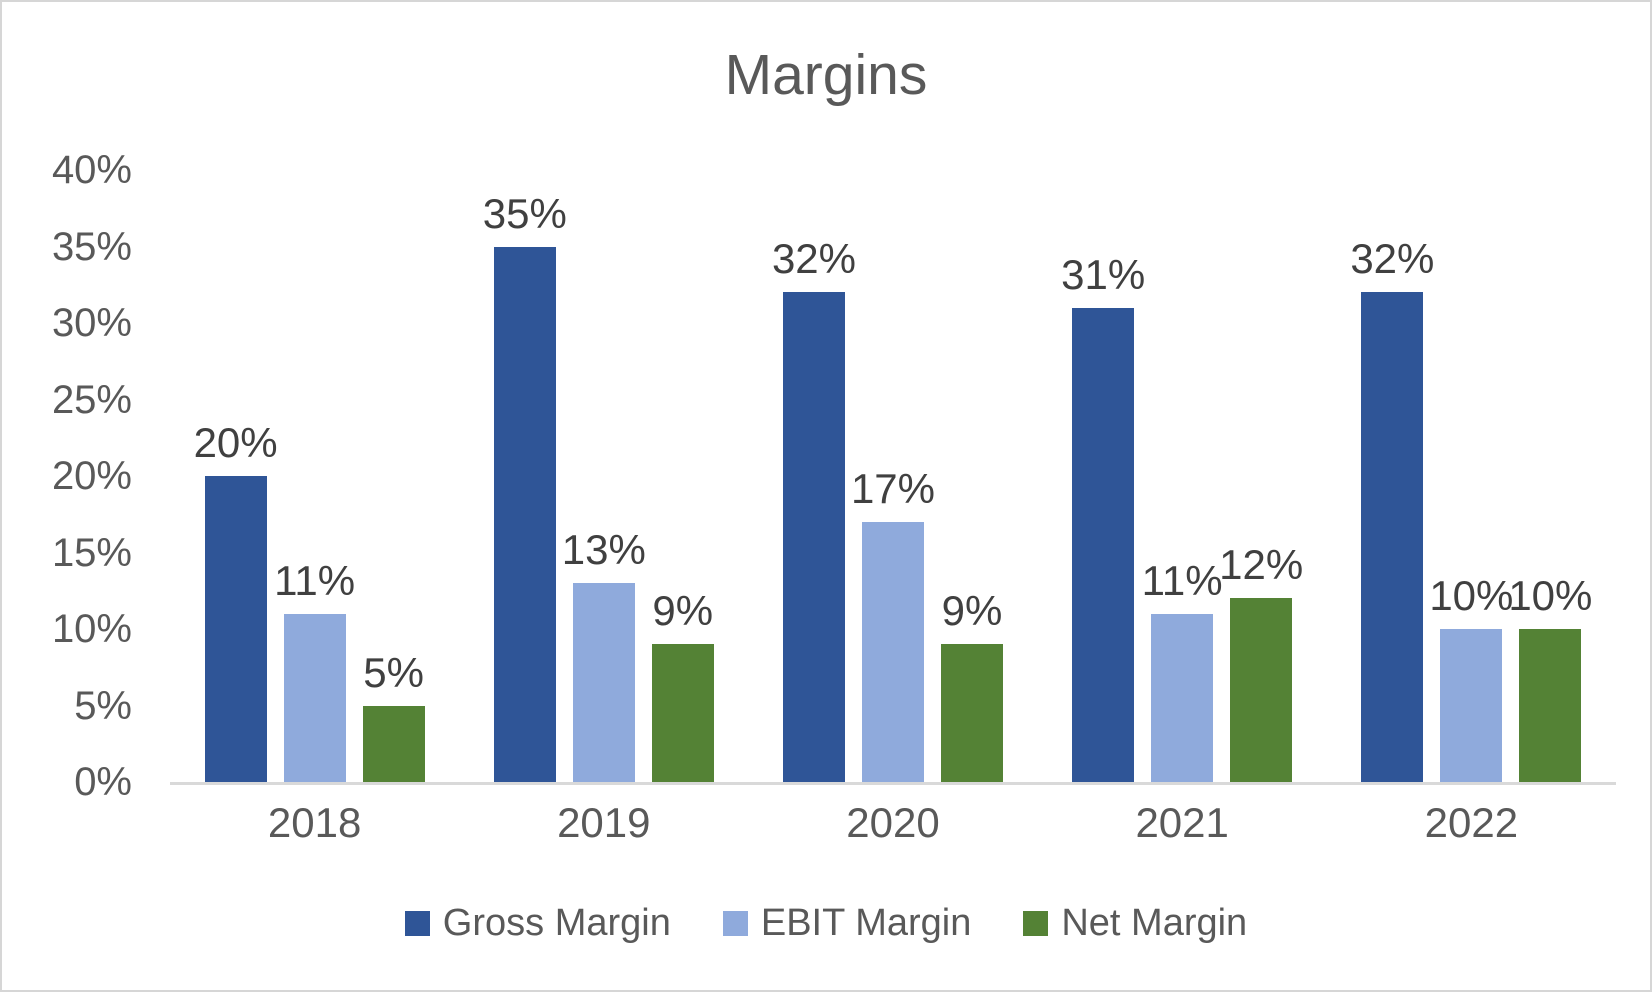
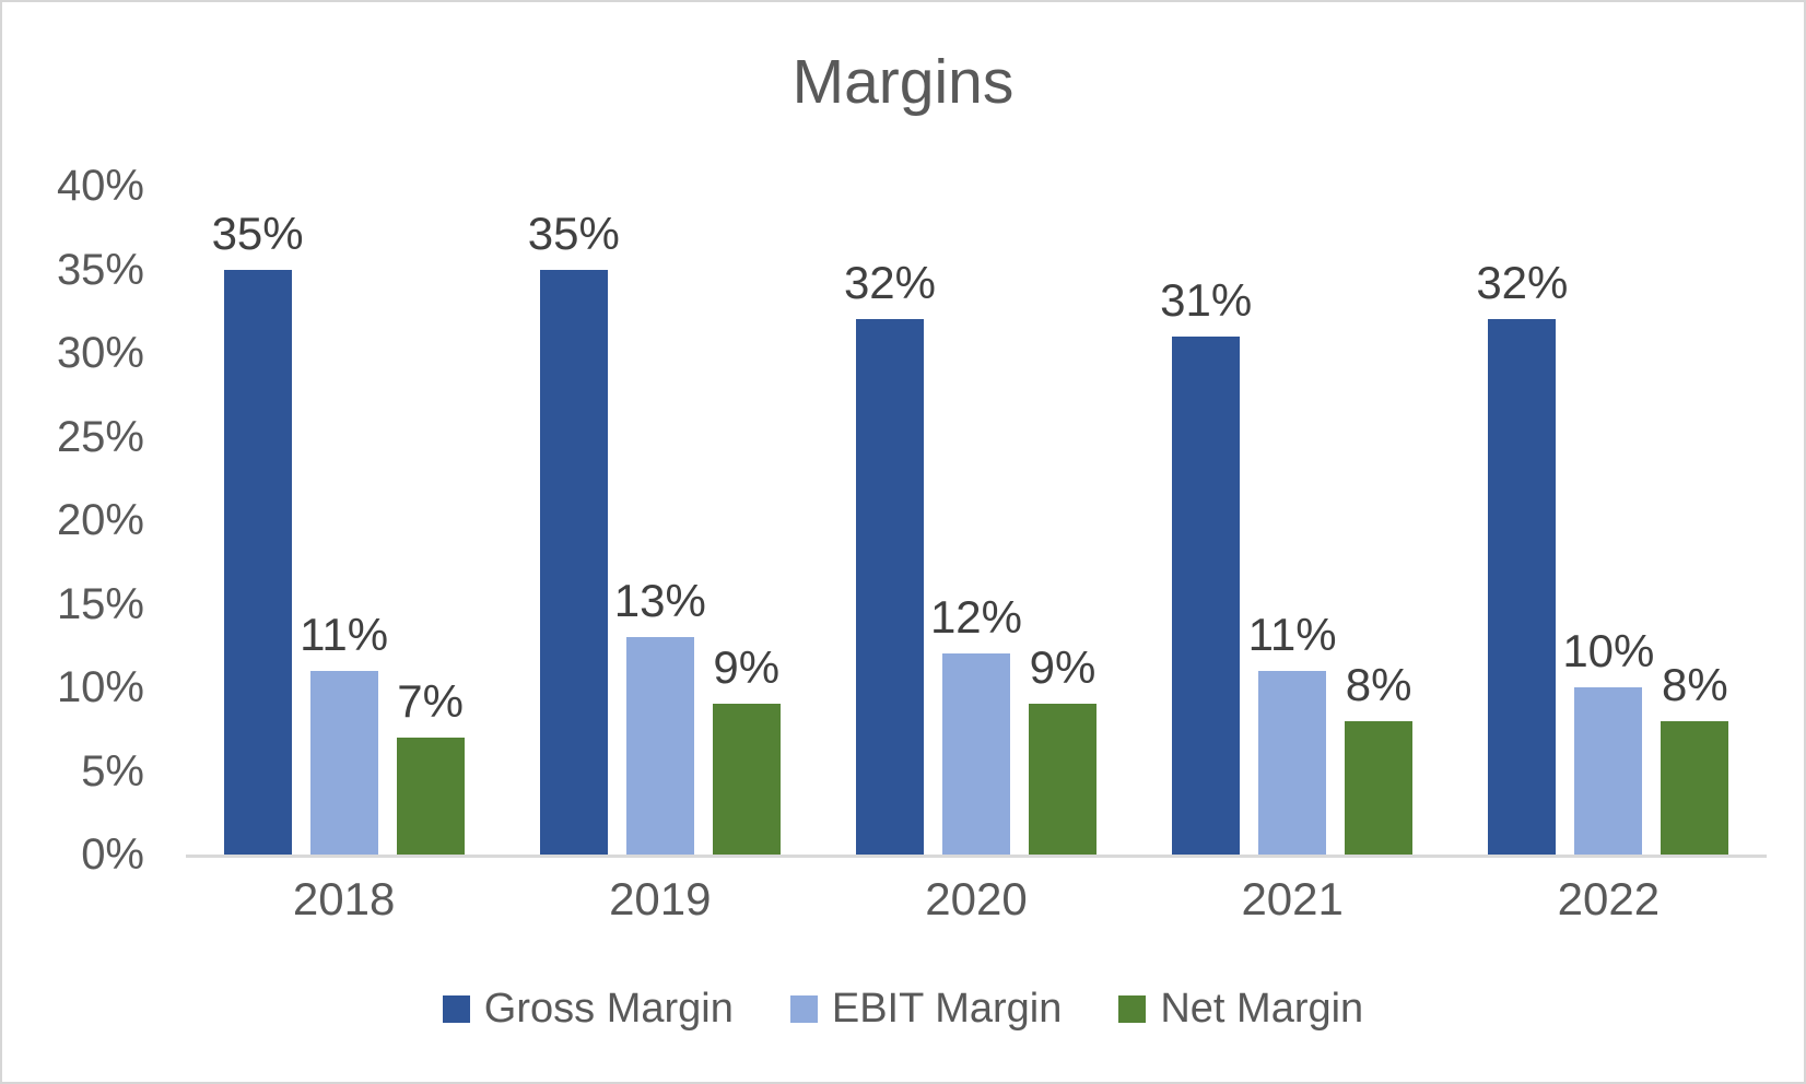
Gross Margin/2018: 20% -> 35%
Net Margin/2018: 5% -> 7%
EBIT Margin/2020: 17% -> 12%
Net Margin/2021: 12% -> 8%
Net Margin/2022: 10% -> 8%
